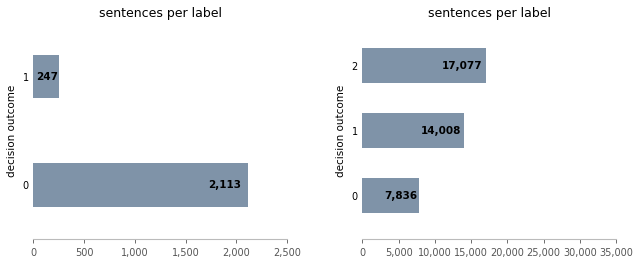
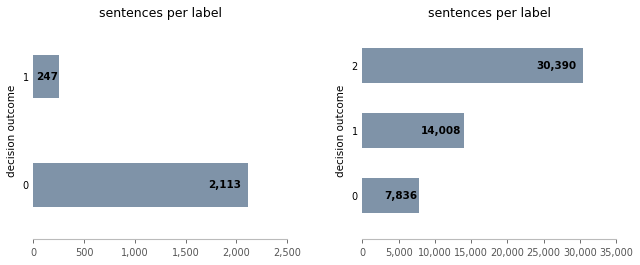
2: 17,077 -> 30,390
